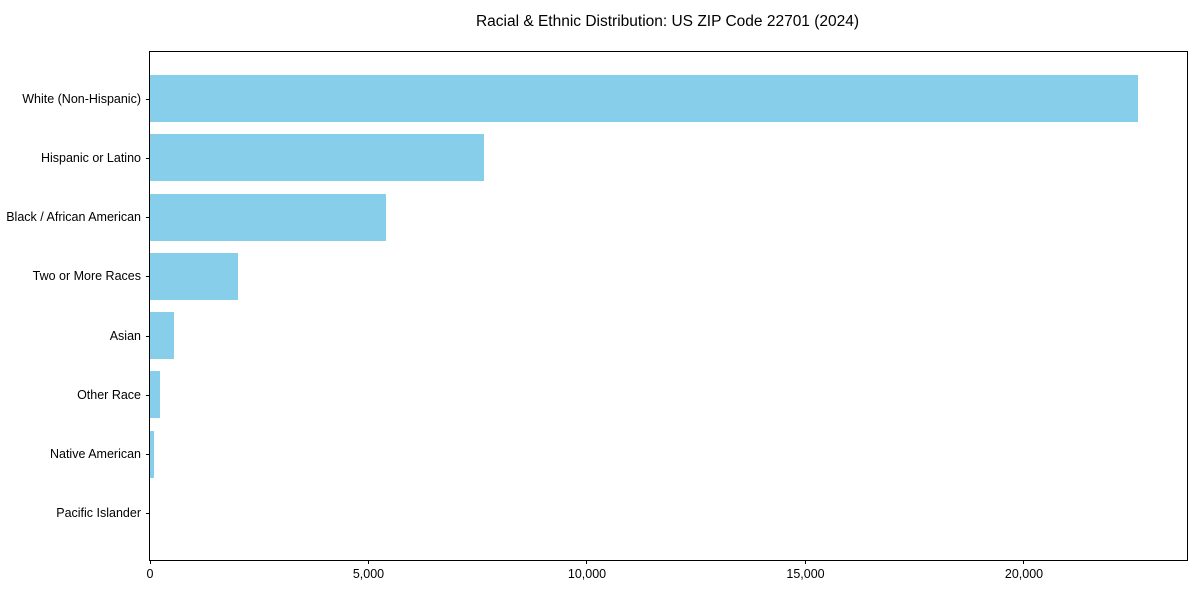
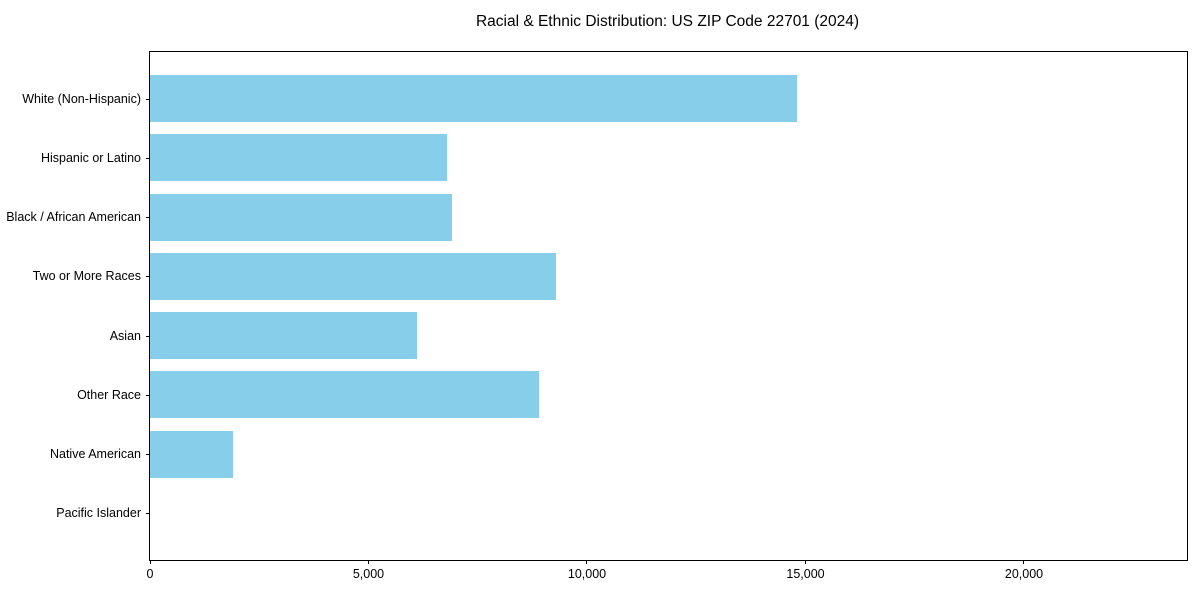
White (Non-Hispanic): 22600 -> 14800
Hispanic or Latino: 7600 -> 6800
Black / African American: 5400 -> 6900
Two or More Races: 2000 -> 9300
Asian: 600 -> 6100
Other Race: 200 -> 8900
Native American: 100 -> 1900
